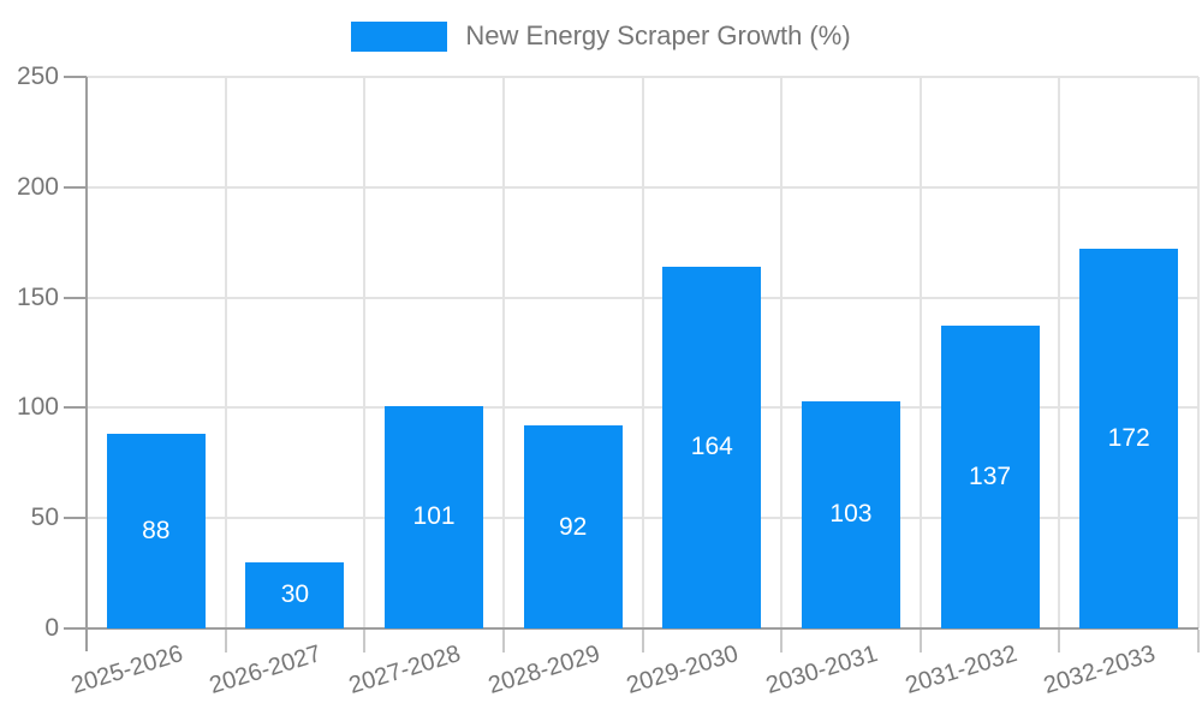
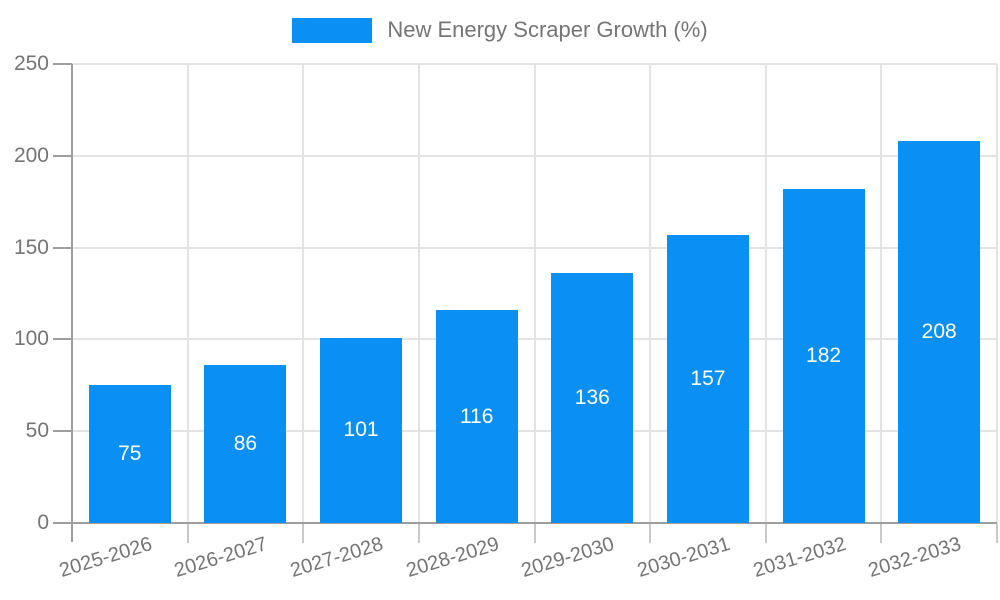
2025-2026: 88 -> 75
2026-2027: 30 -> 86
2028-2029: 92 -> 116
2029-2030: 164 -> 136
2030-2031: 103 -> 157
2031-2032: 137 -> 182
2032-2033: 172 -> 208
